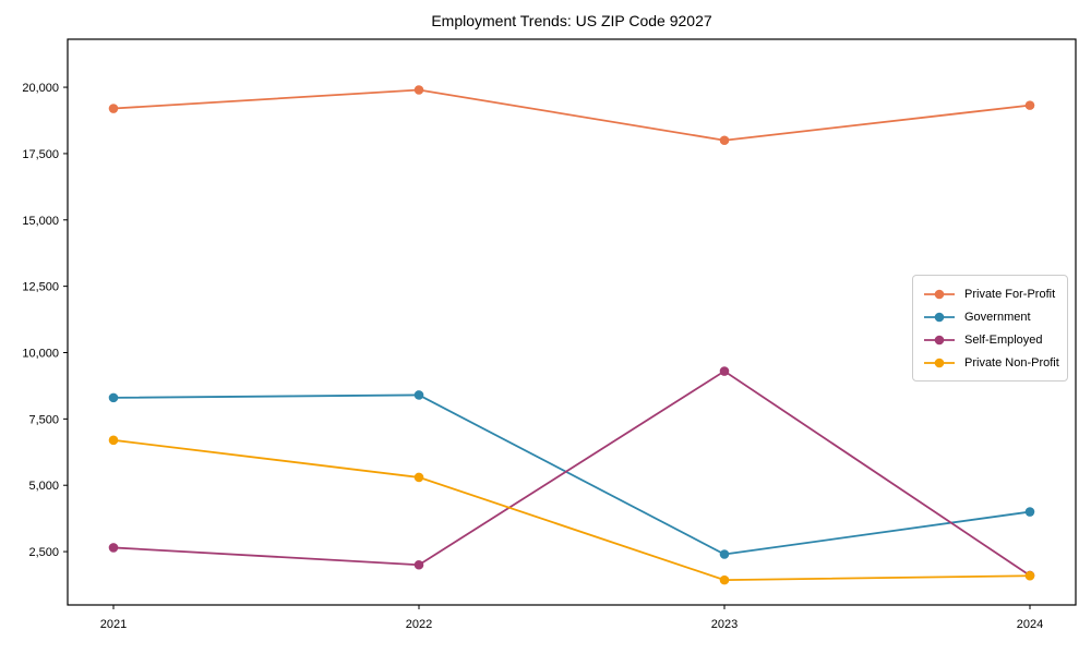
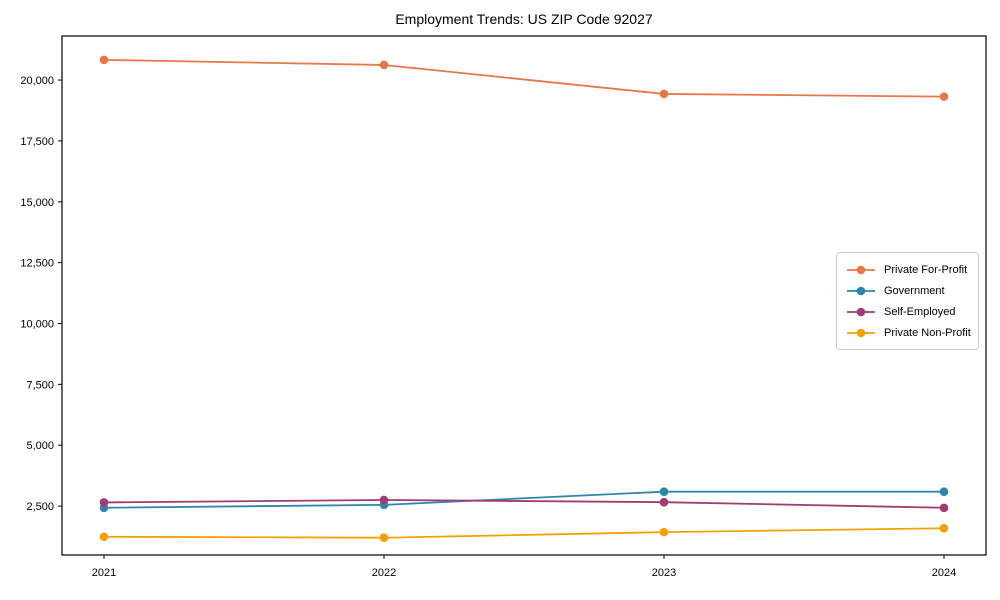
Private For-Profit/2021: 19200 -> 20800
Government/2021: 8300 -> 2400
Private Non-Profit/2021: 6700 -> 1200
Private For-Profit/2022: 19900 -> 20600
Government/2022: 8400 -> 2600
Self-Employed/2022: 2000 -> 2800
Private Non-Profit/2022: 5300 -> 1200
Private For-Profit/2023: 18000 -> 19400
Government/2023: 2400 -> 3100
Self-Employed/2023: 9300 -> 2700
Government/2024: 4000 -> 3100
Self-Employed/2024: 1600 -> 2400
